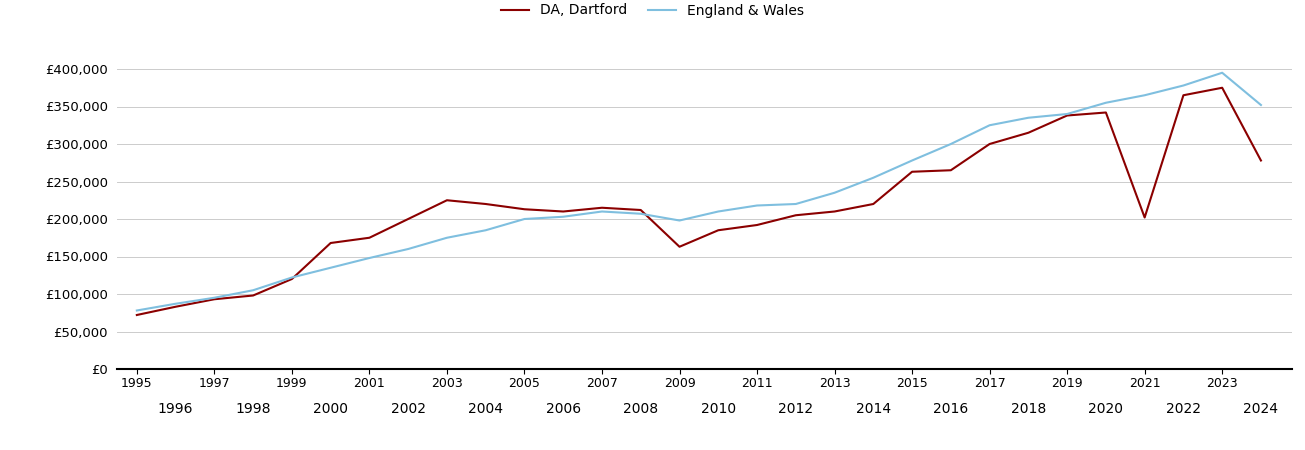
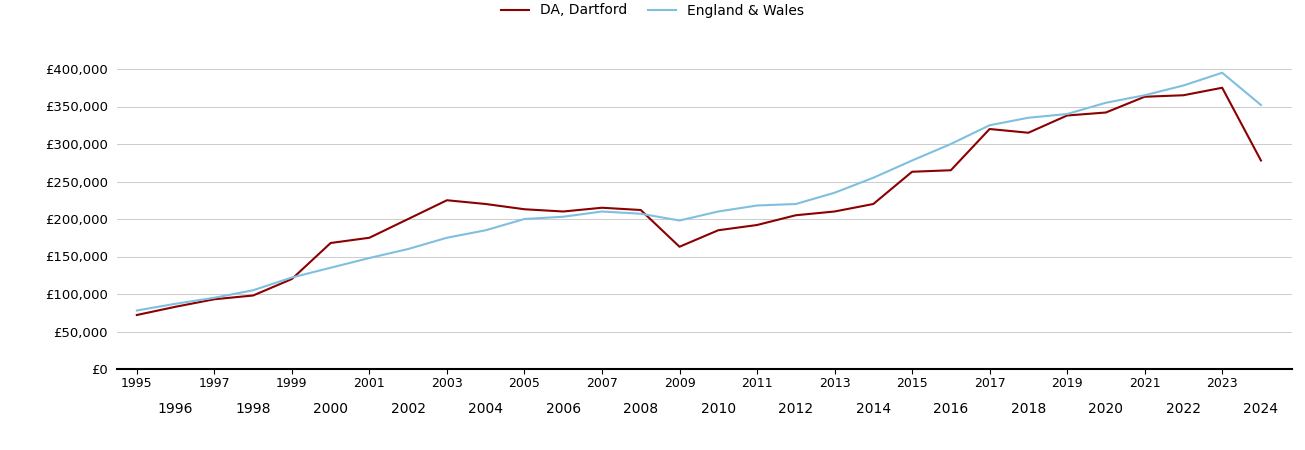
DA, Dartford/2017: £300,000 -> £320,000
DA, Dartford/2021: £202,000 -> £363,000
